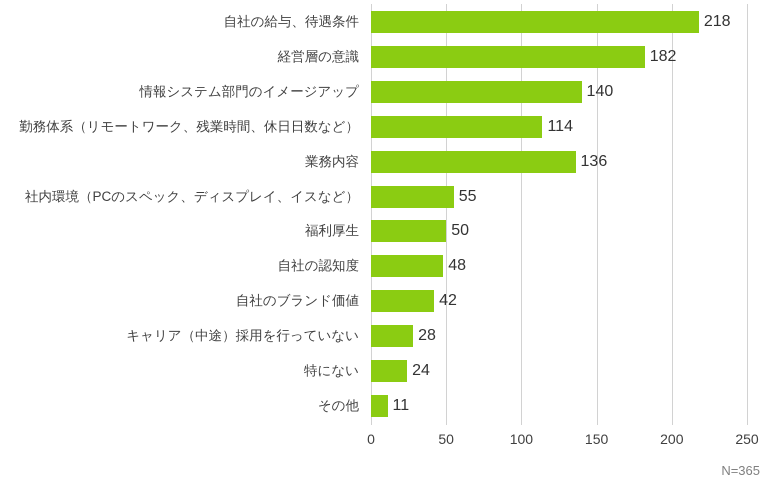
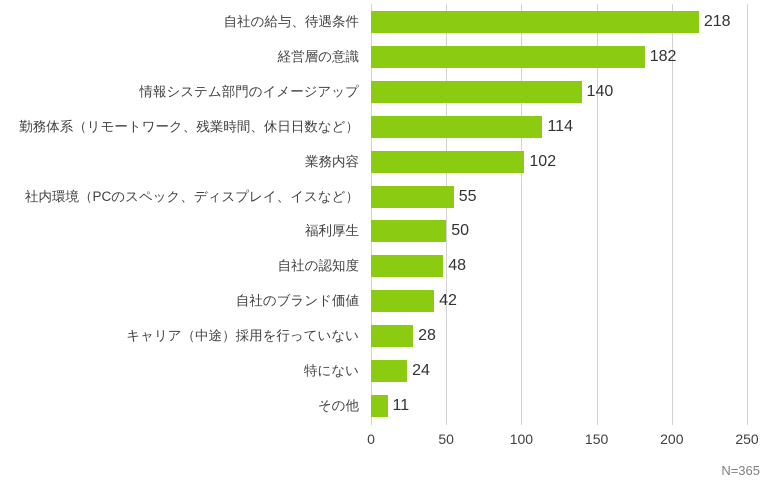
業務内容: 136 -> 102
